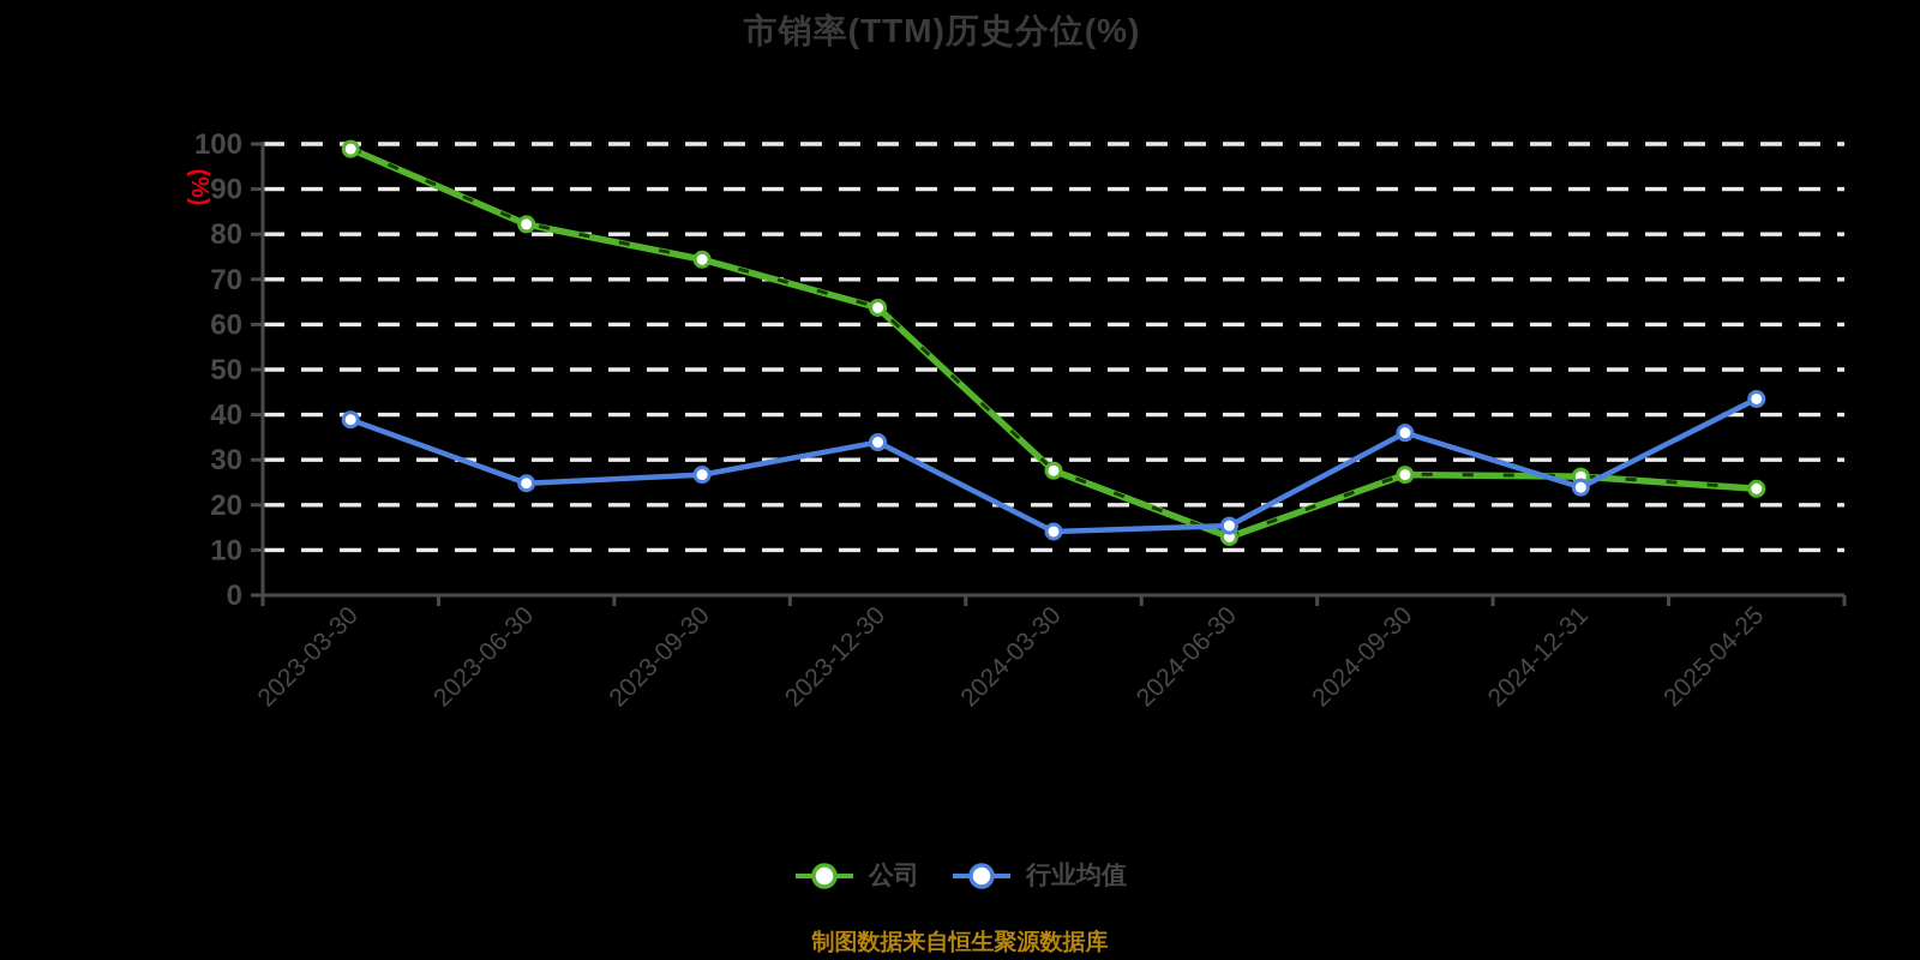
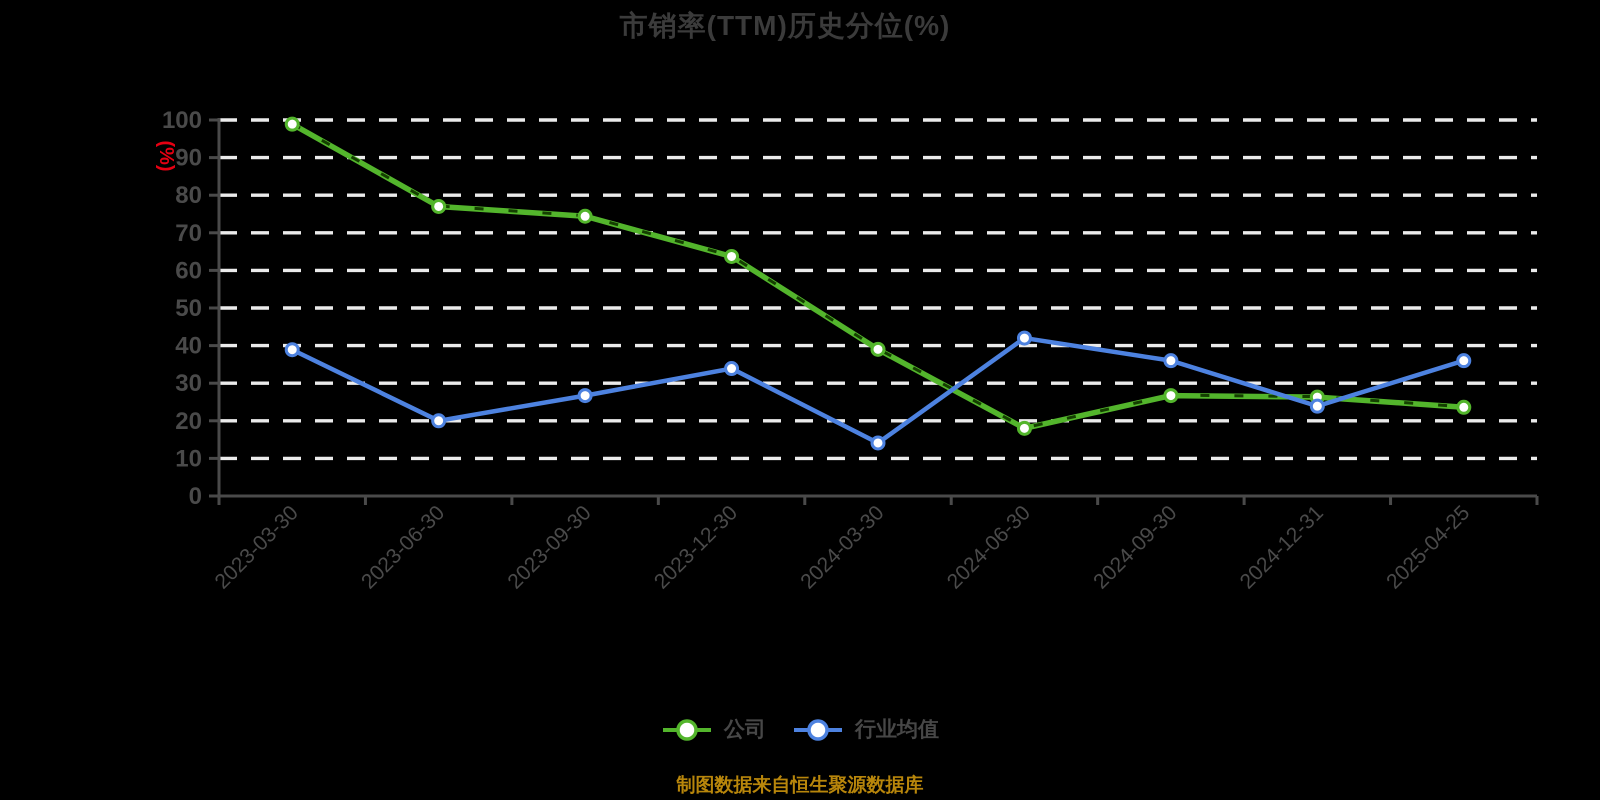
公司/2023-06-30: 82 -> 77
行业均值/2023-06-30: 25 -> 20
公司/2024-03-30: 28 -> 39
公司/2024-06-30: 13 -> 18
行业均值/2024-06-30: 15 -> 42
行业均值/2025-04-25: 44 -> 36
